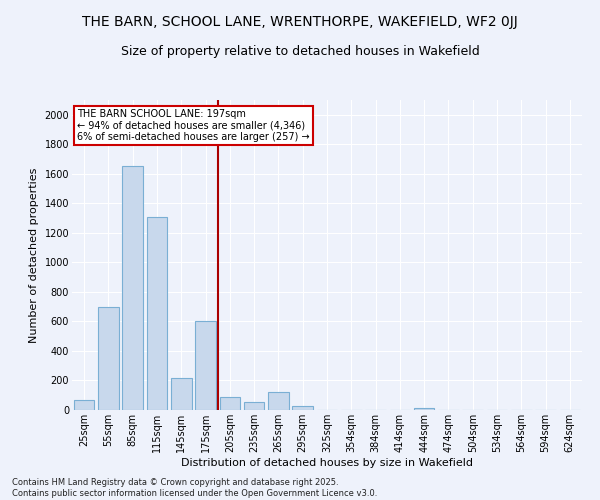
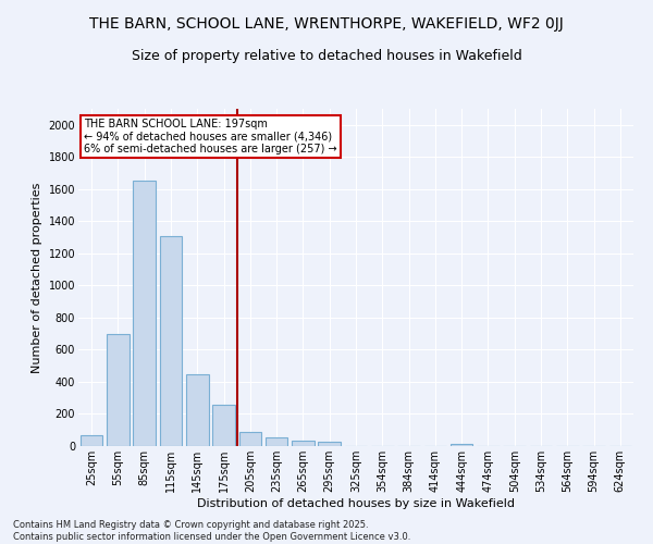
145sqm: 220 -> 450
175sqm: 600 -> 260
265sqm: 120 -> 40
